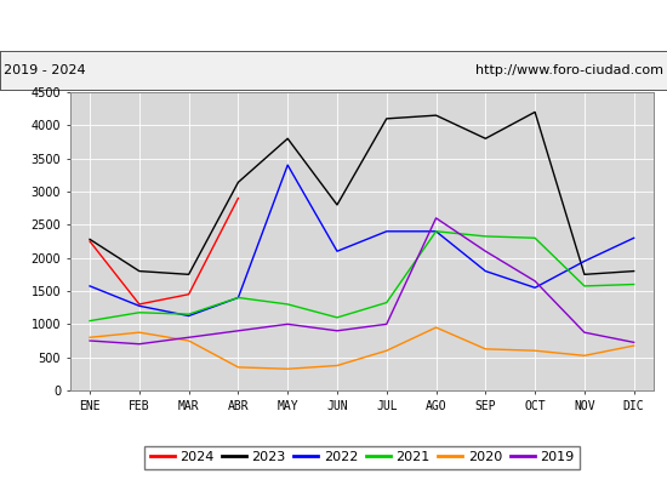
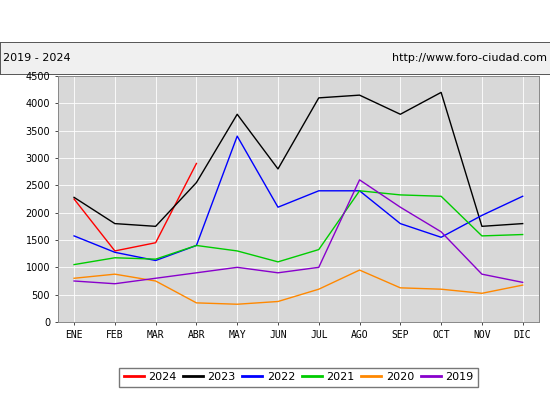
2023/ABR: 3140 -> 2550
